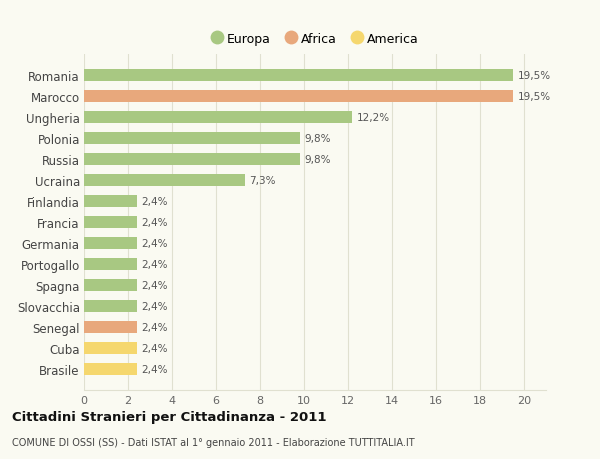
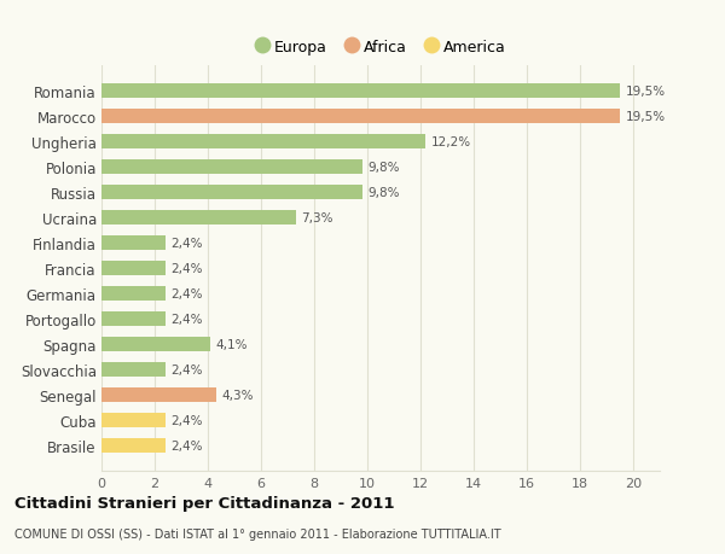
Spagna: 2,4% -> 4,1%
Senegal: 2,4% -> 4,3%
